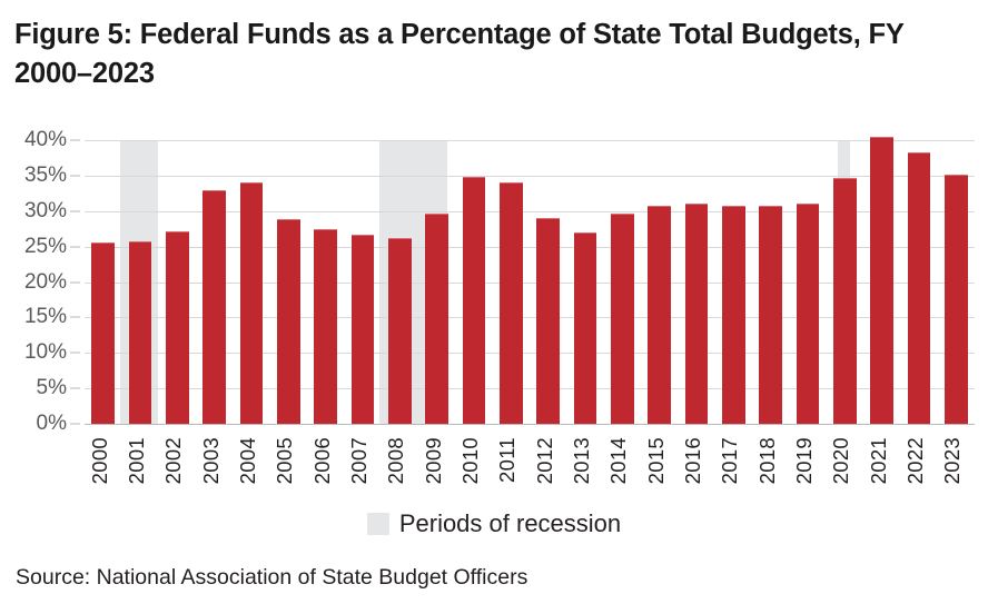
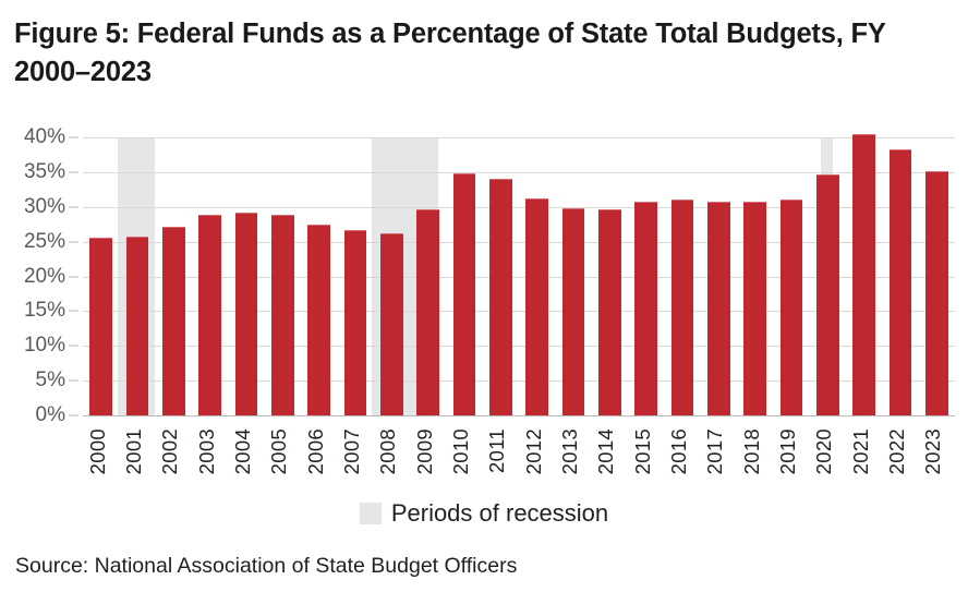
2003: 33% -> 29%
2004: 34% -> 29%
2012: 29% -> 31%
2013: 27% -> 30%
